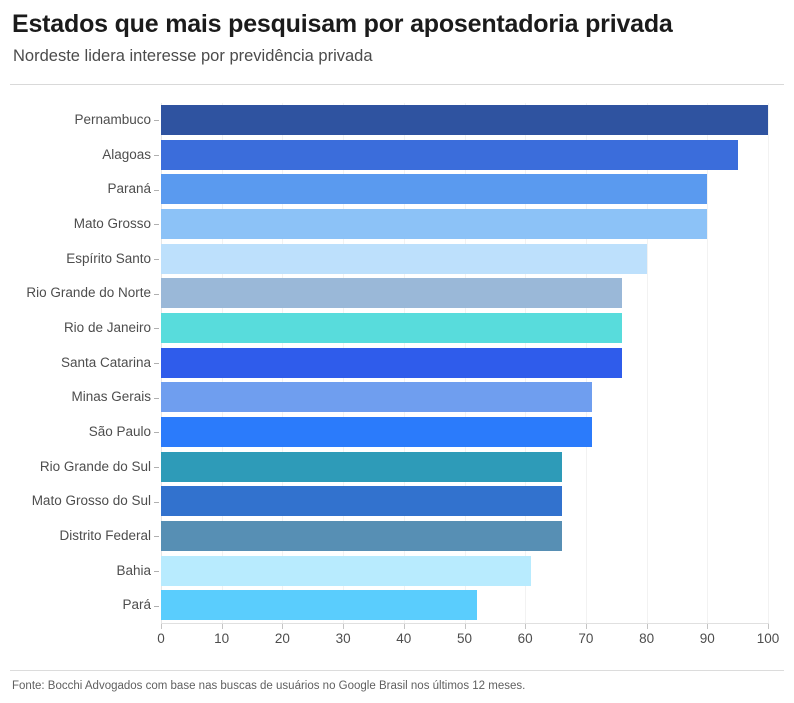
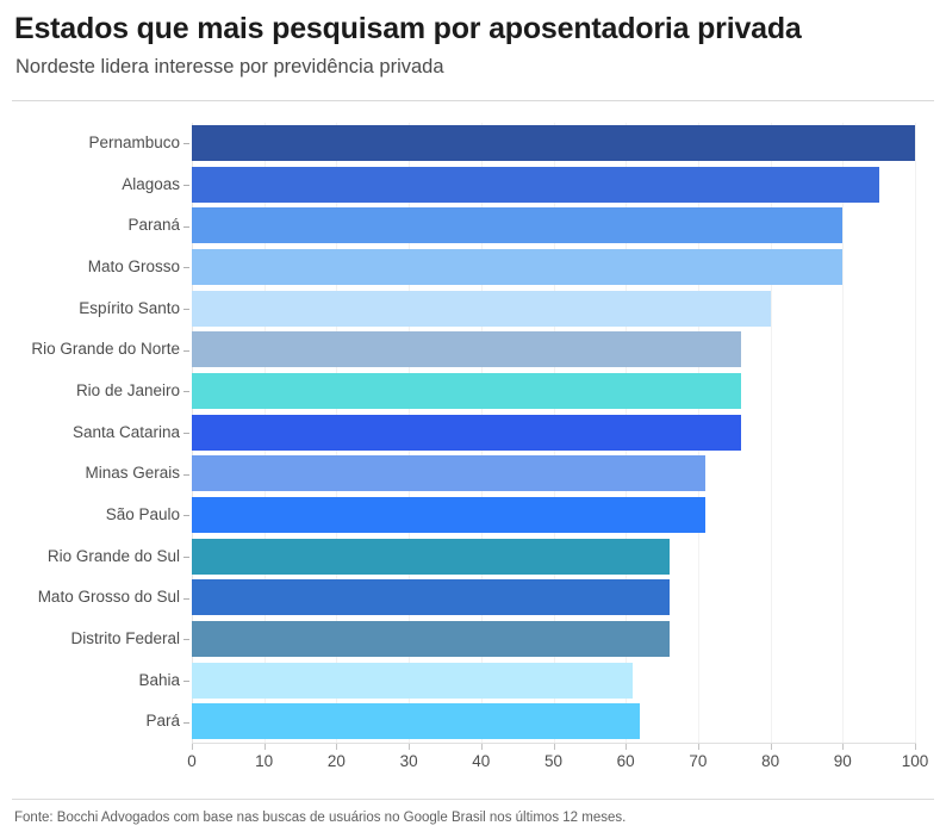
Pará: 52 -> 62
